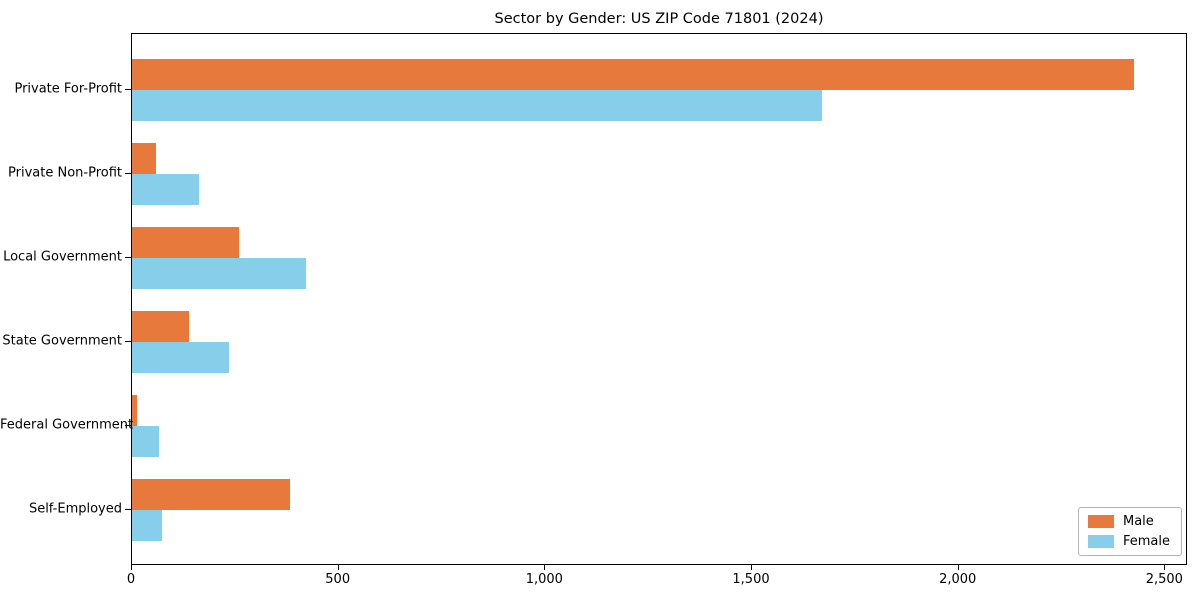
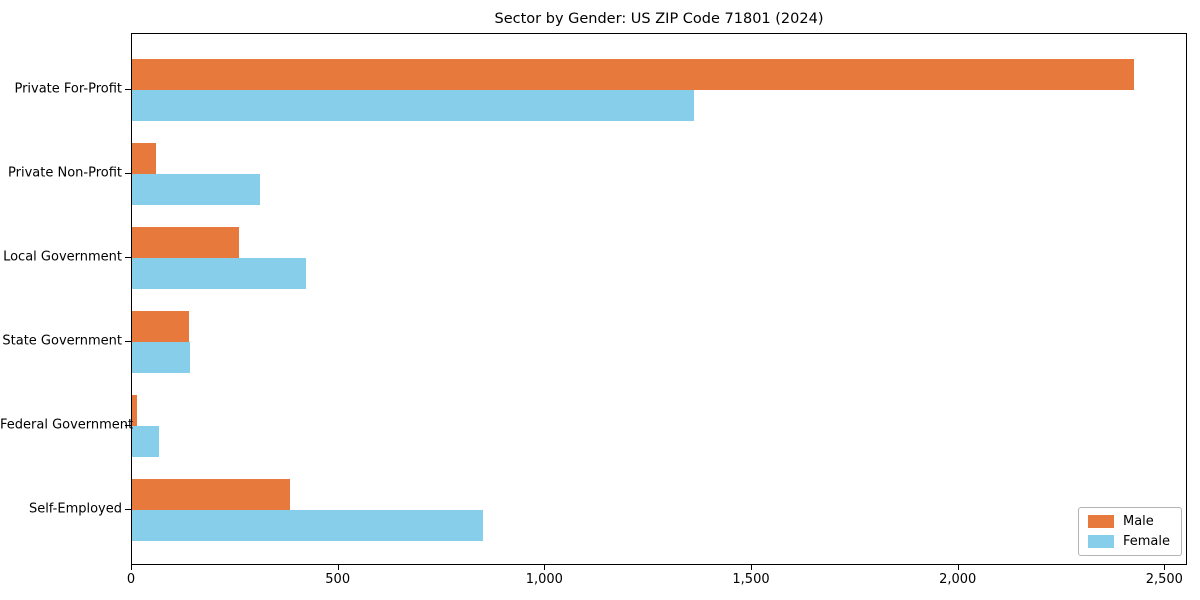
Female/Private For-Profit: 1670 -> 1360
Female/Private Non-Profit: 160 -> 310
Female/State Government: 230 -> 140
Female/Self-Employed: 70 -> 850
